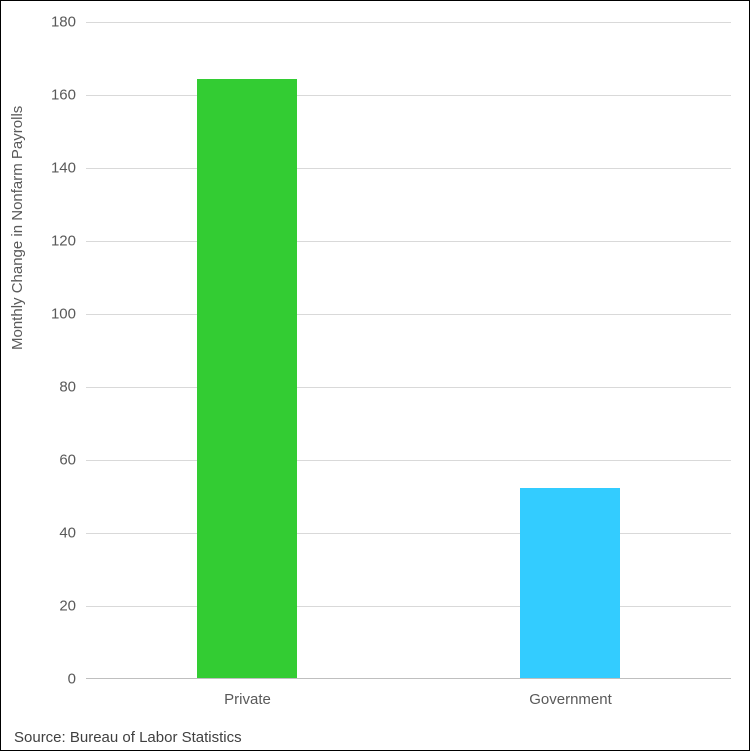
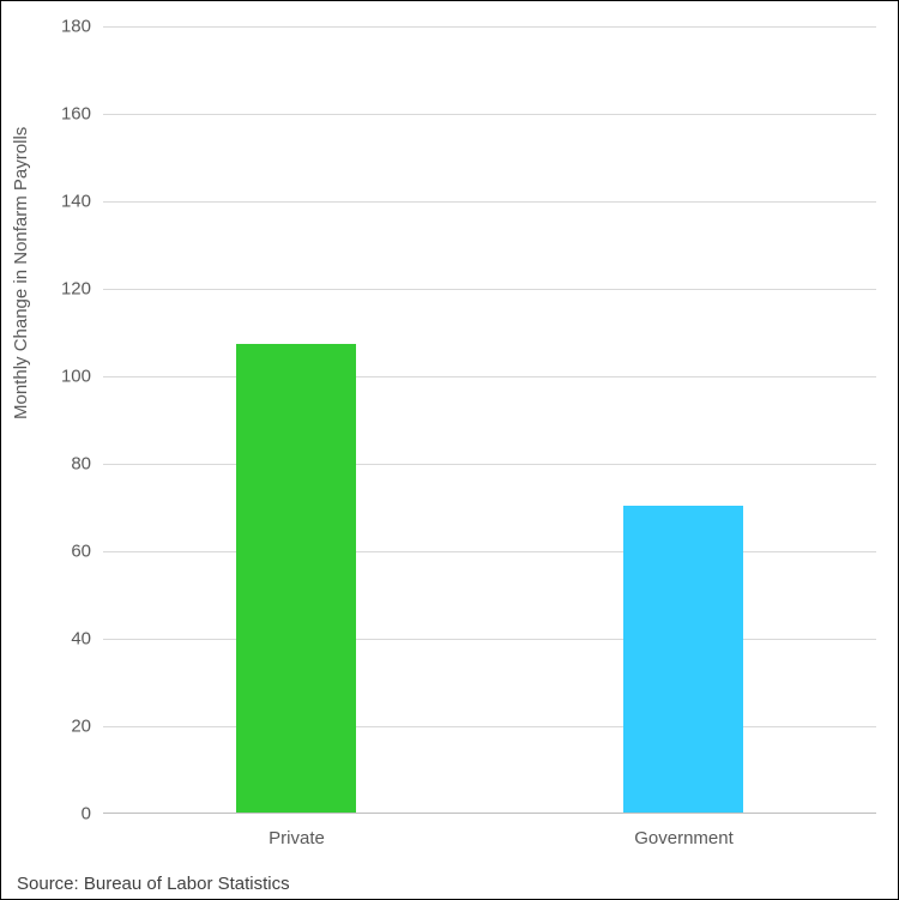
Private: 164 -> 107
Government: 52 -> 70
